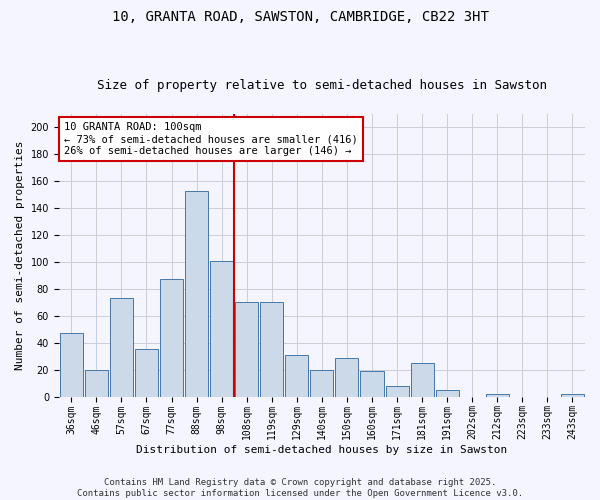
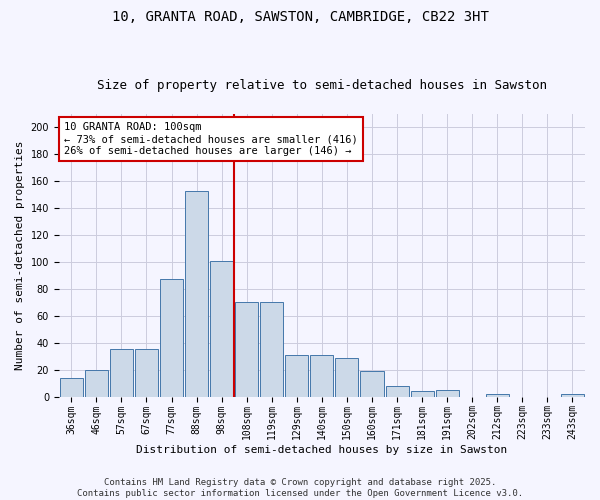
36sqm: 47 -> 14
57sqm: 73 -> 35
140sqm: 20 -> 31
181sqm: 25 -> 4
